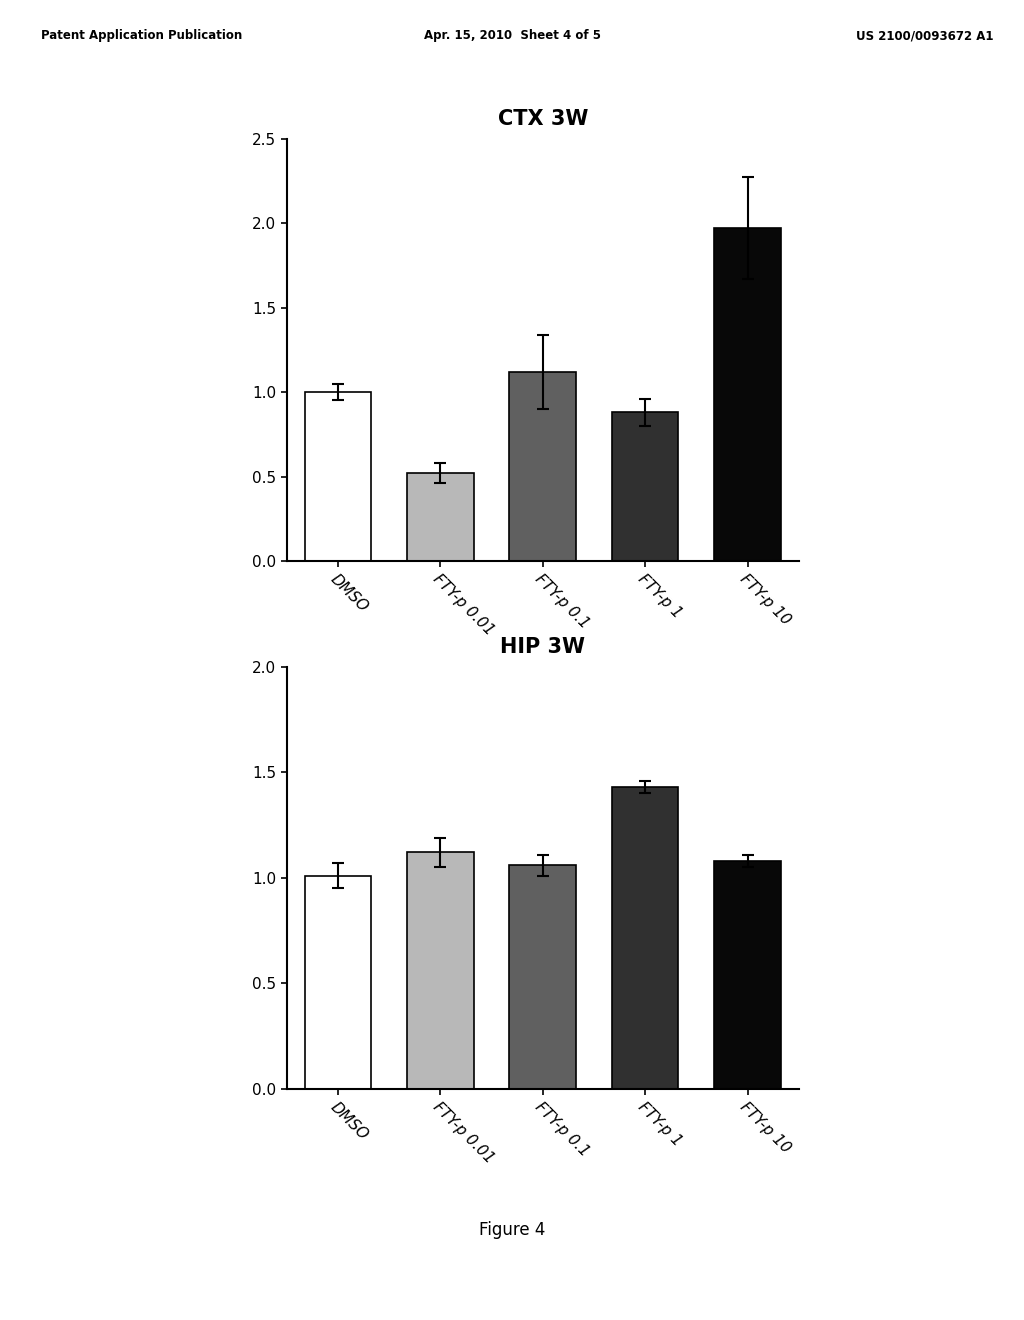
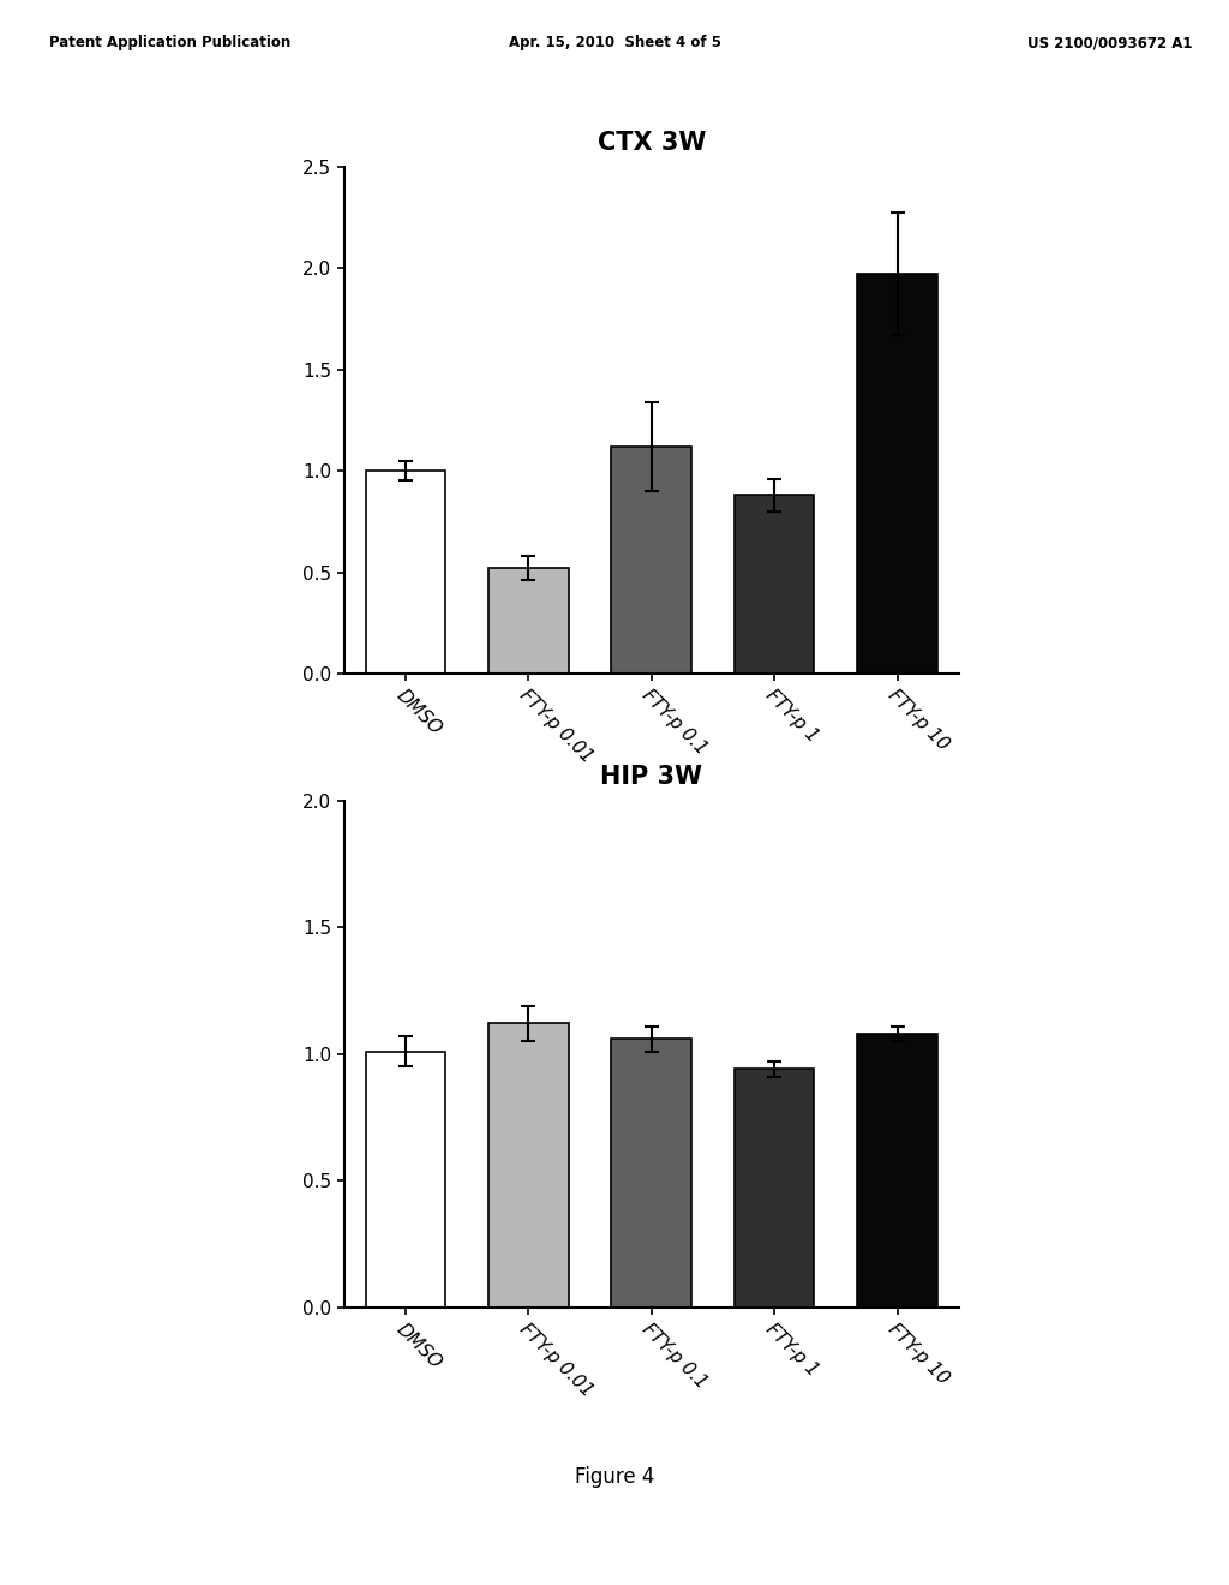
HIP 3W/FTY-p 1: 1.43 -> 0.94
